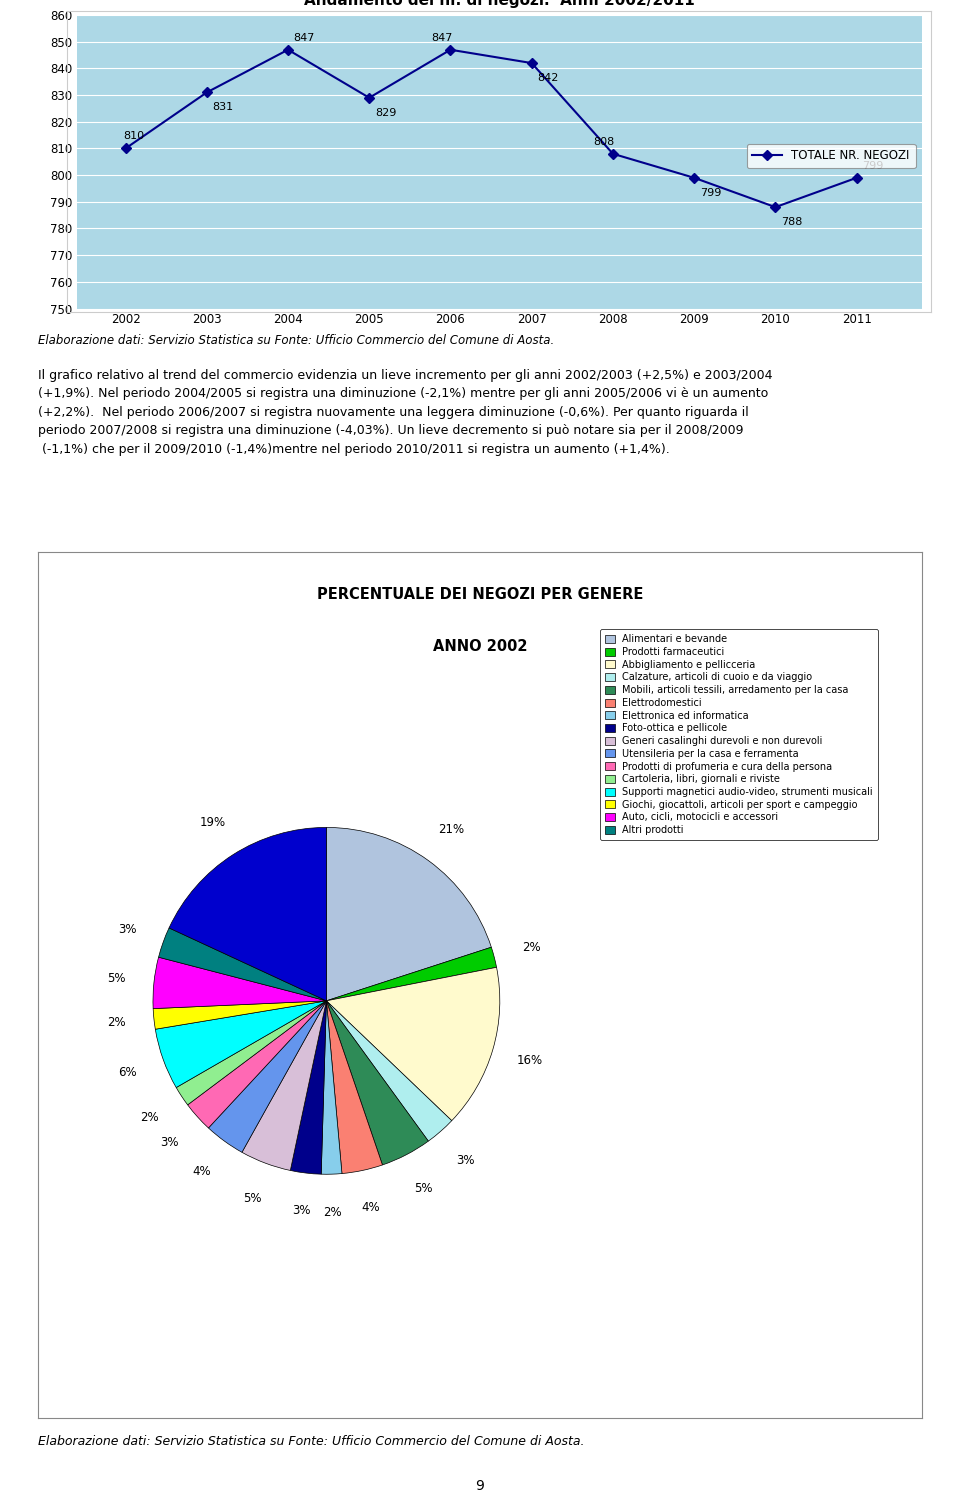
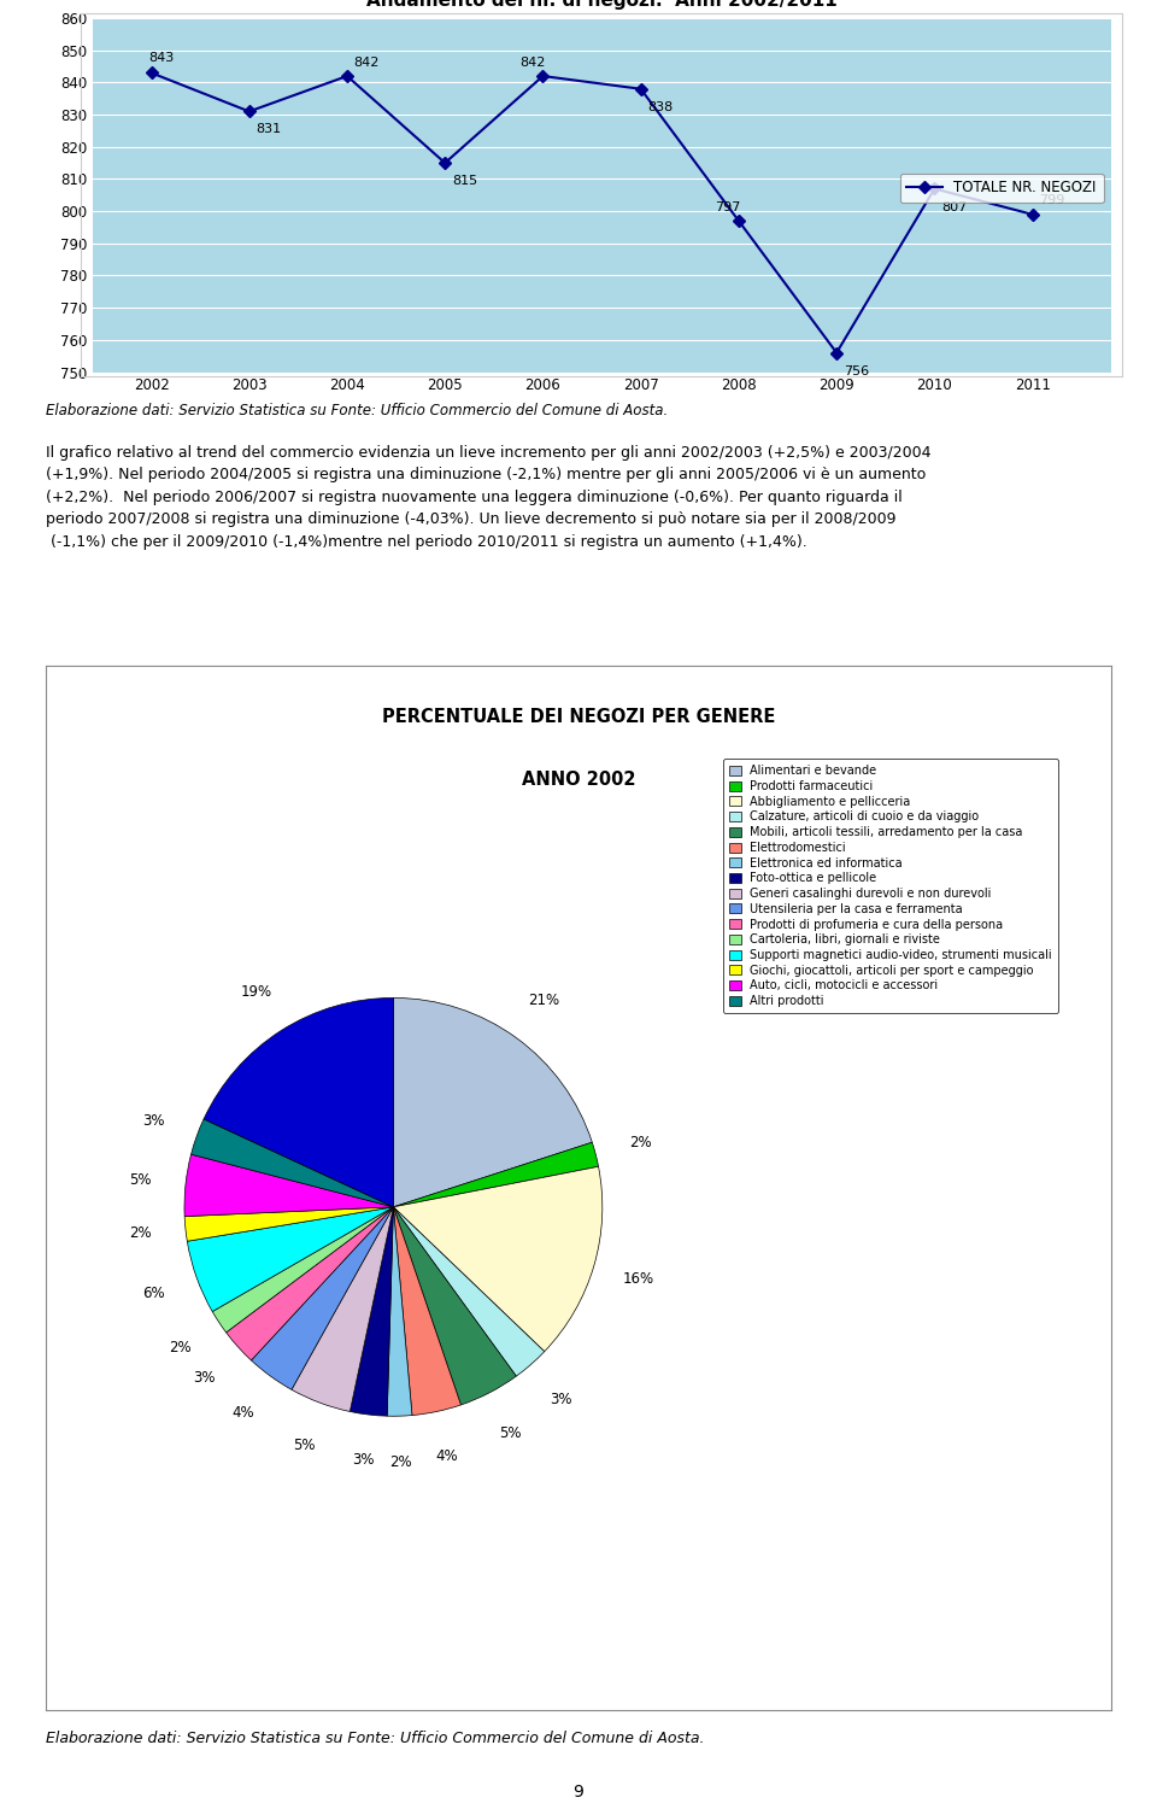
2002: 810 -> 843
2004: 847 -> 842
2005: 829 -> 815
2006: 847 -> 842
2007: 842 -> 838
2008: 808 -> 797
2009: 799 -> 756
2010: 788 -> 807
